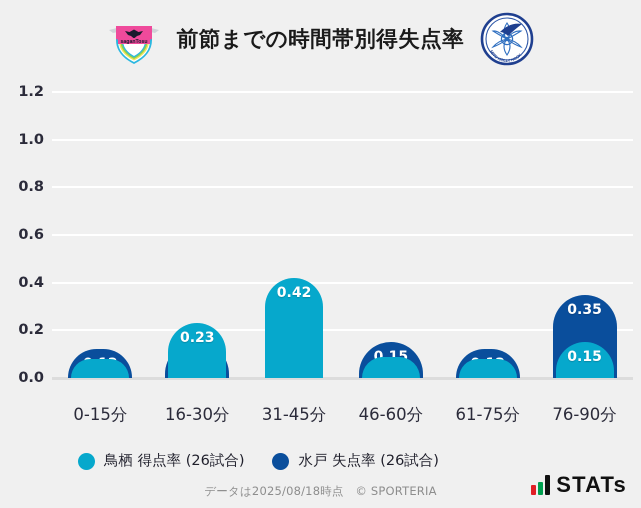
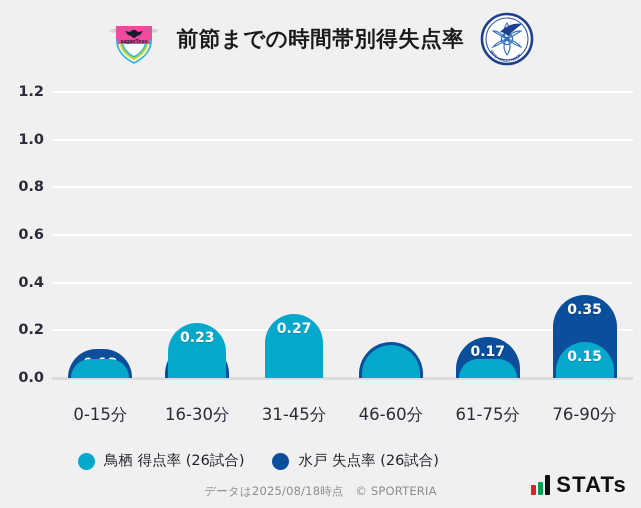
鳥栖 得点率 (26試合)/31-45分: 0.42 -> 0.27
鳥栖 得点率 (26試合)/46-60分: 0.09 -> 0.14
水戸 失点率 (26試合)/61-75分: 0.12 -> 0.17
